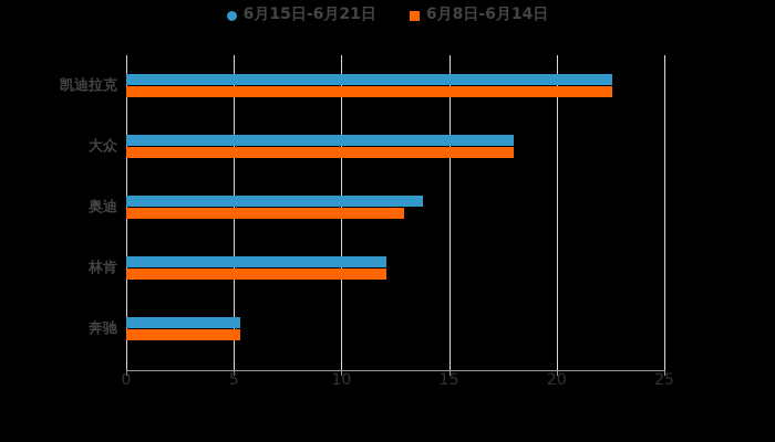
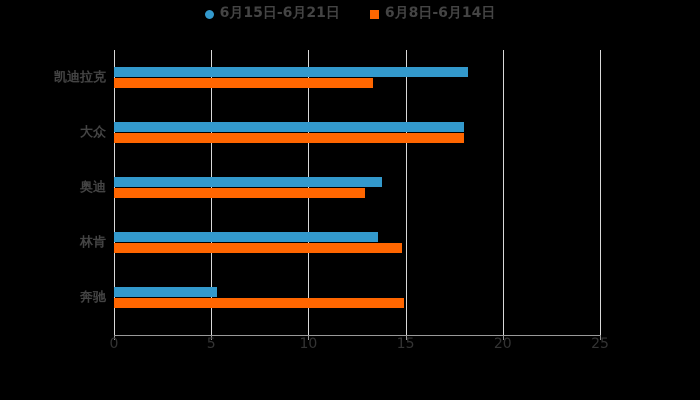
6月15日-6月21日/凯迪拉克: 22.6 -> 18.2
6月8日-6月14日/凯迪拉克: 22.6 -> 13.3
6月15日-6月21日/林肯: 12.1 -> 13.6
6月8日-6月14日/林肯: 12.1 -> 14.8
6月8日-6月14日/奔驰: 5.3 -> 14.9
